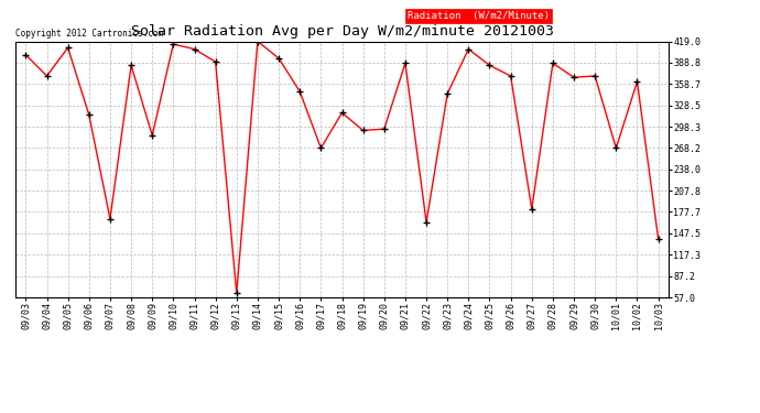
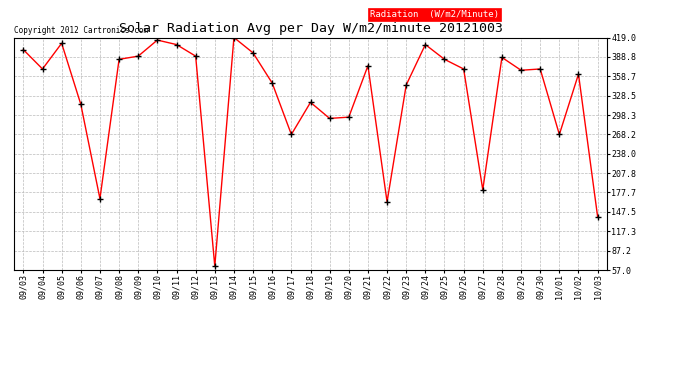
09/09: 286 -> 390
09/21: 388 -> 375
